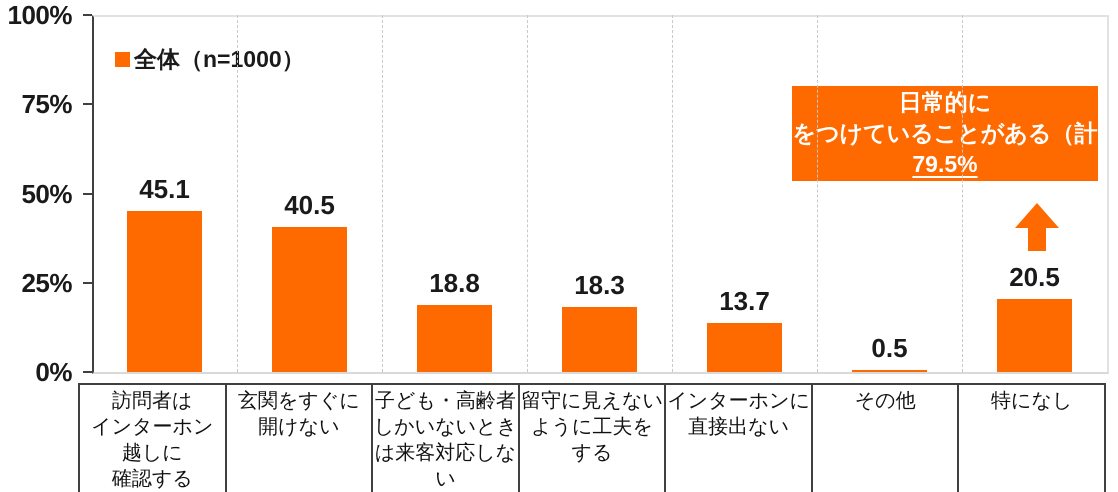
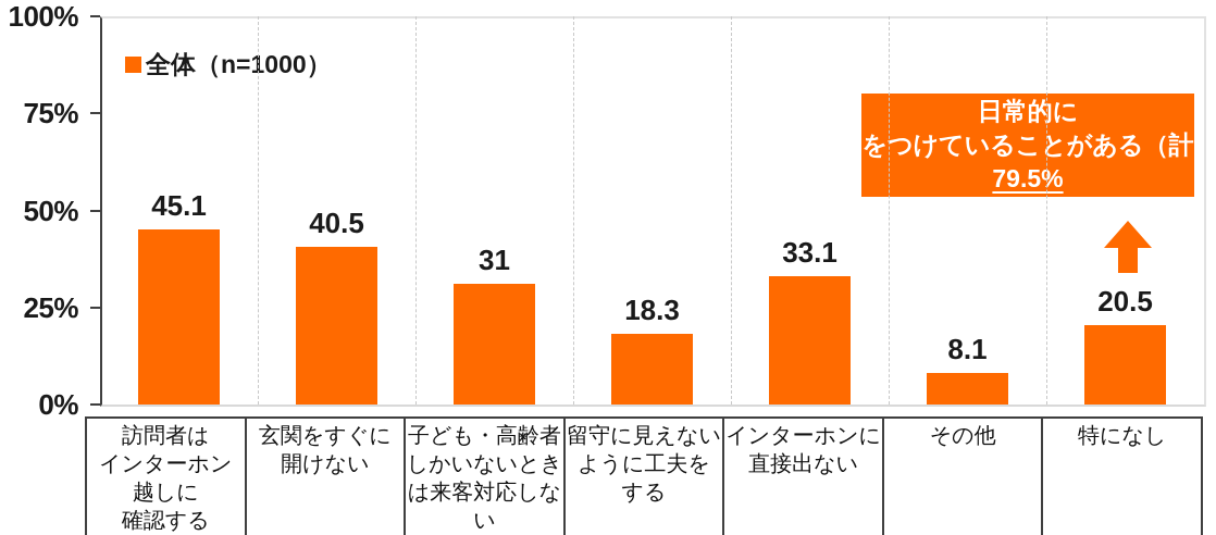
子ども・高齢者しかいないときは来客対応しない: 18.8 -> 31
インターホンに直接出ない: 13.7 -> 33.1
その他: 0.5 -> 8.1
